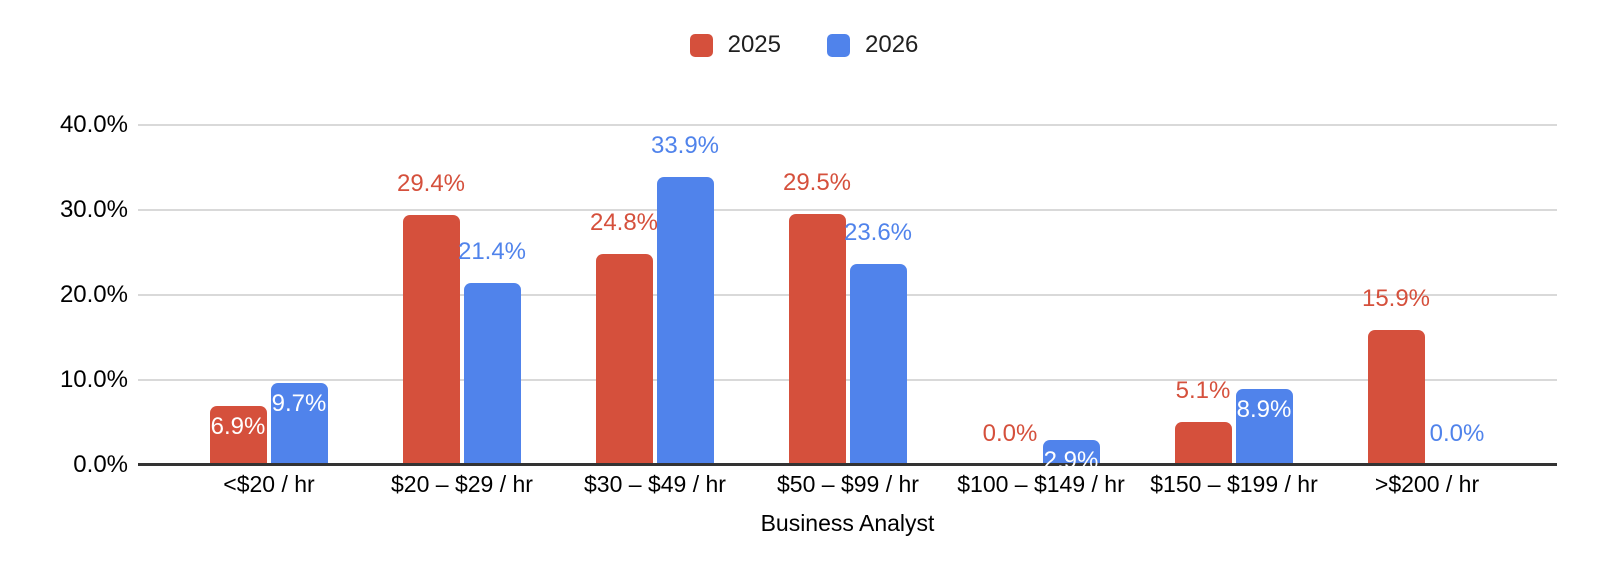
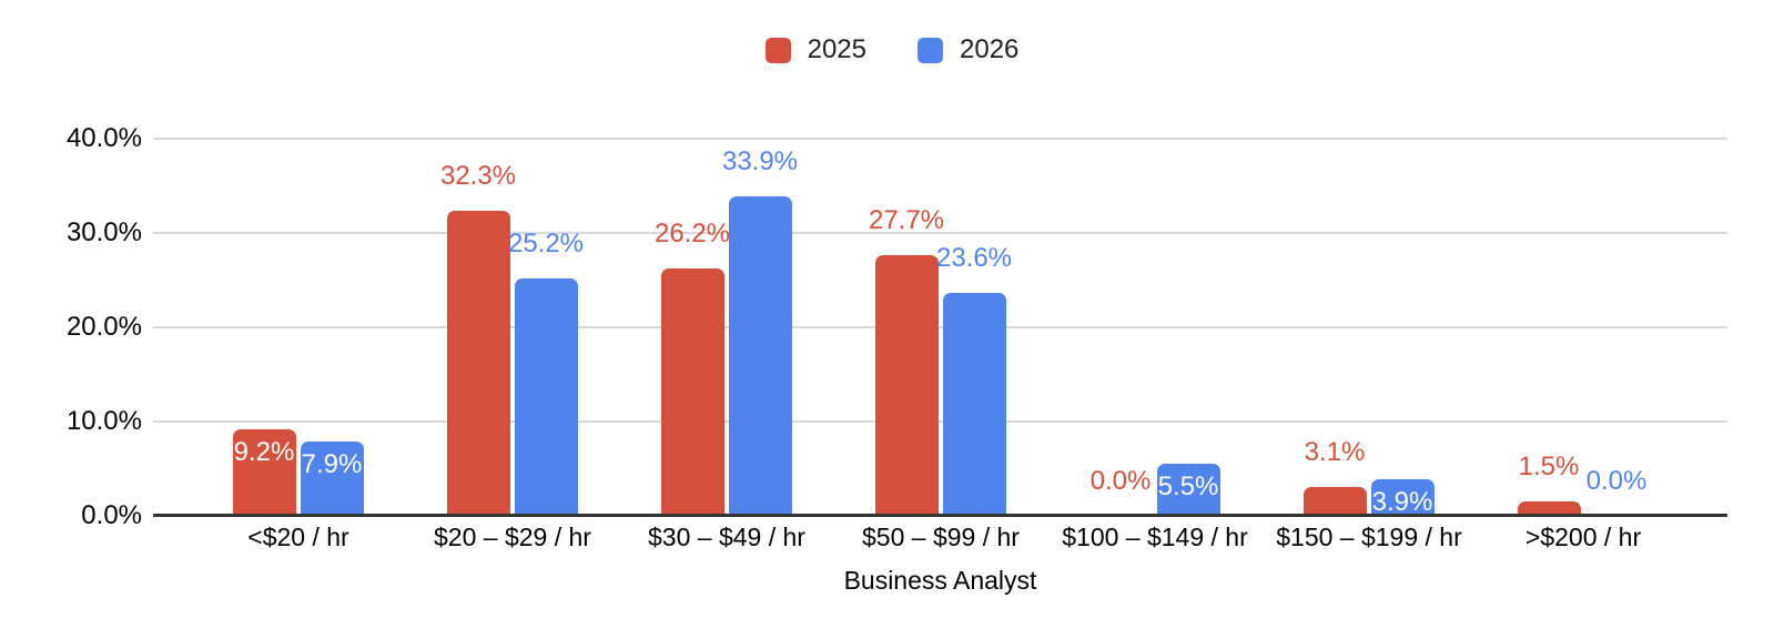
2025/<$20 / hr: 6.9% -> 9.2%
2026/<$20 / hr: 9.7% -> 7.9%
2025/$20 – $29 / hr: 29.4% -> 32.3%
2026/$20 – $29 / hr: 21.4% -> 25.2%
2025/$30 – $49 / hr: 24.8% -> 26.2%
2025/$50 – $99 / hr: 29.5% -> 27.7%
2026/$100 – $149 / hr: 2.9% -> 5.5%
2025/$150 – $199 / hr: 5.1% -> 3.1%
2026/$150 – $199 / hr: 8.9% -> 3.9%
2025/>$200 / hr: 15.9% -> 1.5%
